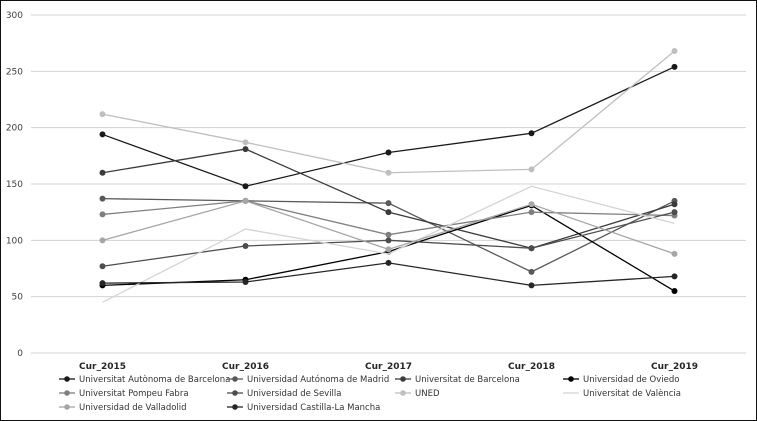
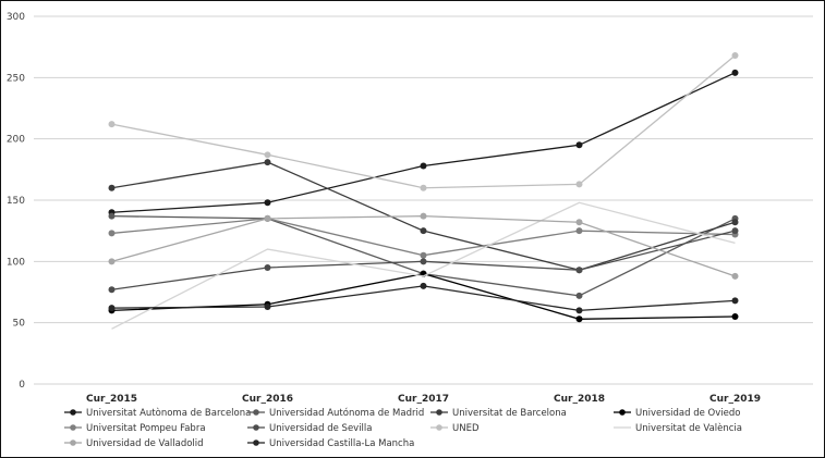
Universitat Autònoma de Barcelona/Cur_2015: 194 -> 140
Universidad Autónoma de Madrid/Cur_2017: 133 -> 90
Universidad de Valladolid/Cur_2017: 92 -> 137
Universidad de Oviedo/Cur_2018: 131 -> 53
